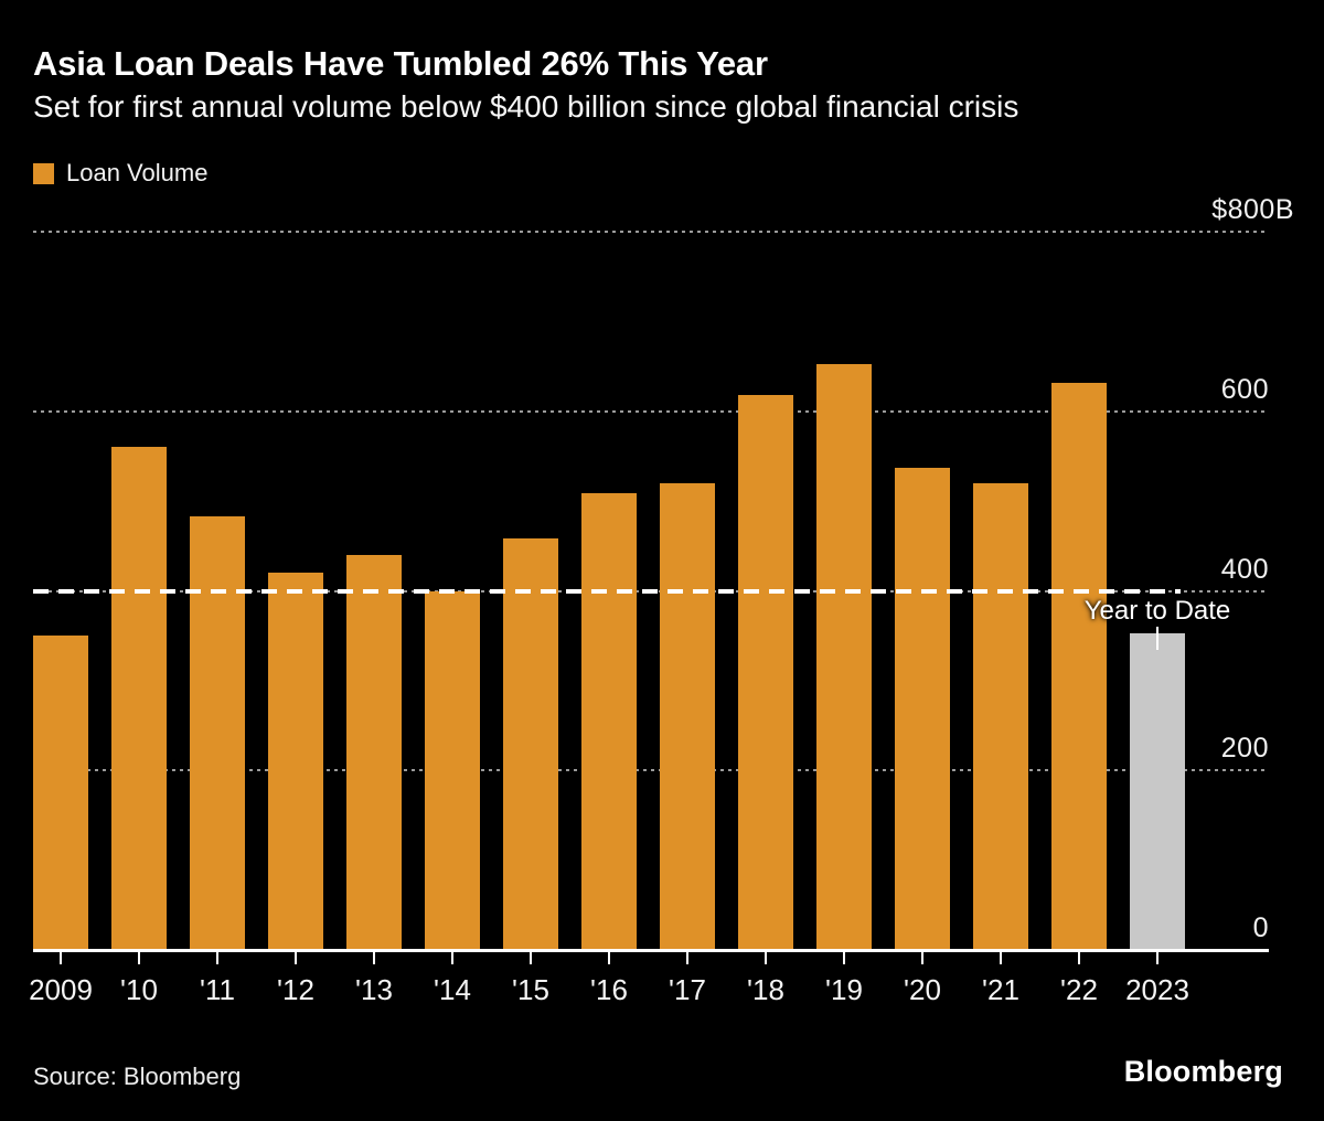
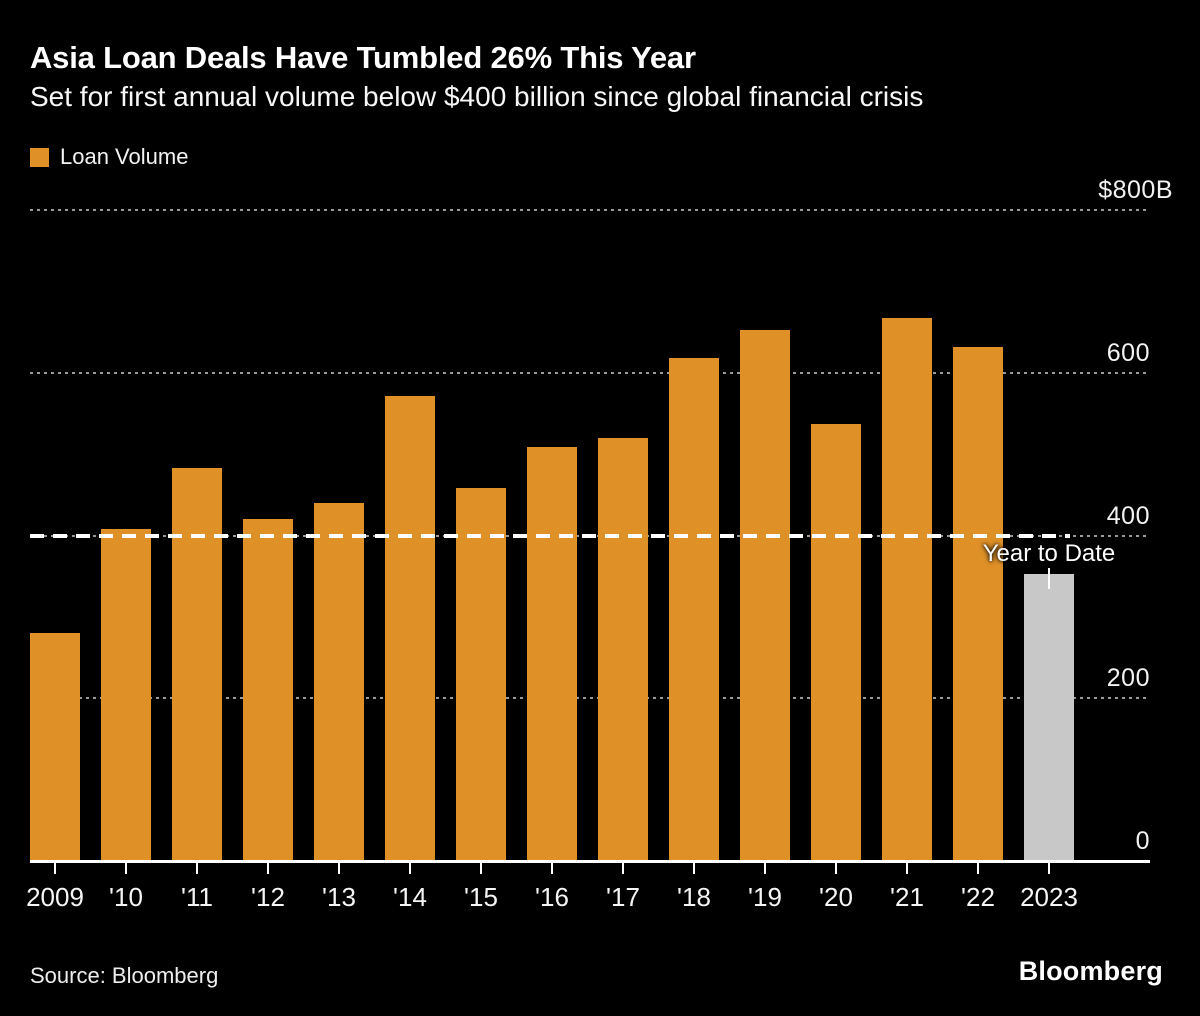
2009: 350 -> 280
'10: 560 -> 410
'14: 400 -> 570
'21: 520 -> 670
